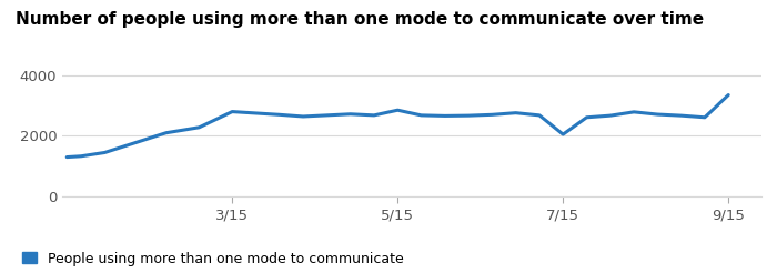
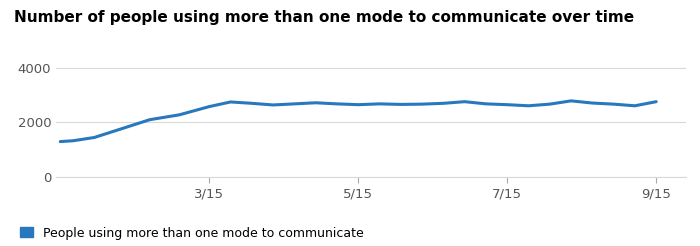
3/15: 2800 -> 2580
5/15: 2850 -> 2650
7/15: 2050 -> 2650
9/15: 3350 -> 2760
